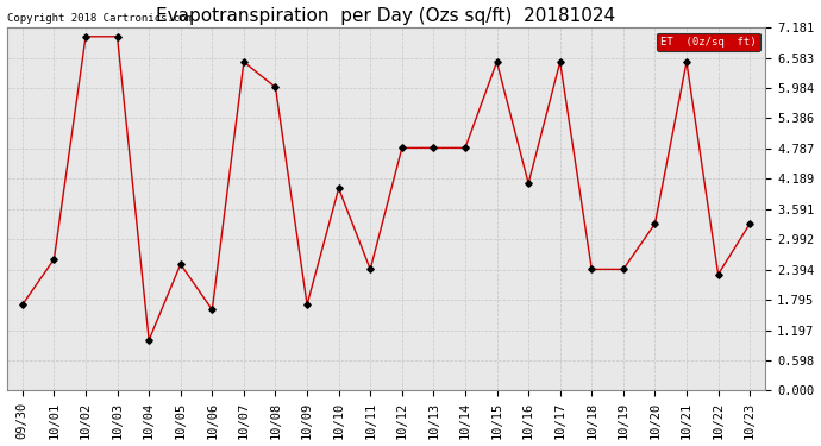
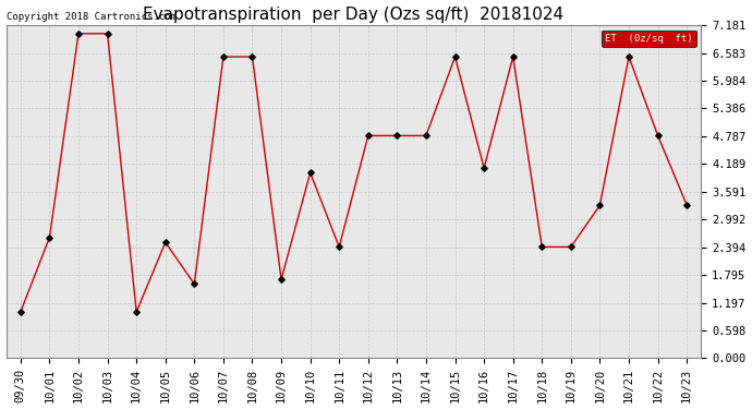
09/30: 1.7 -> 1.0
10/08: 6.0 -> 6.5
10/22: 2.3 -> 4.8
